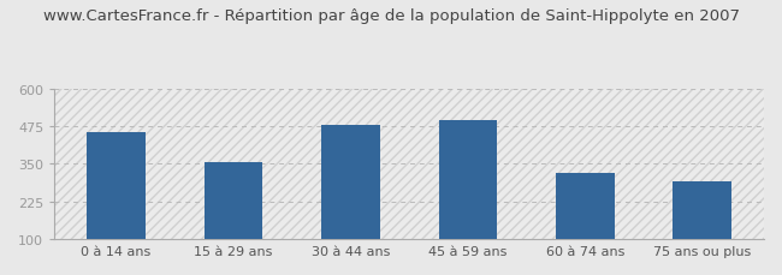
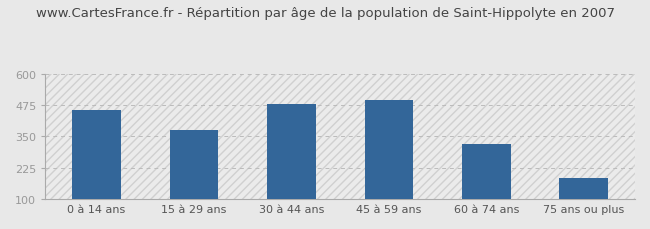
15 à 29 ans: 355 -> 375
75 ans ou plus: 290 -> 185
